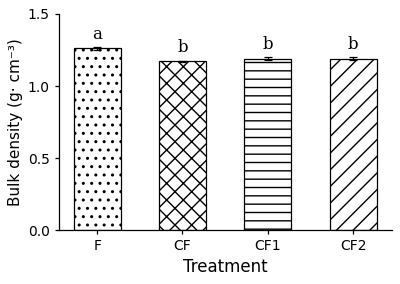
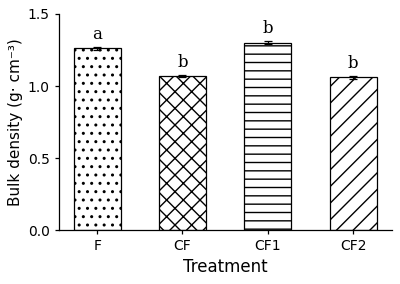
CF: 1.17 -> 1.07
CF1: 1.19 -> 1.30
CF2: 1.19 -> 1.06
